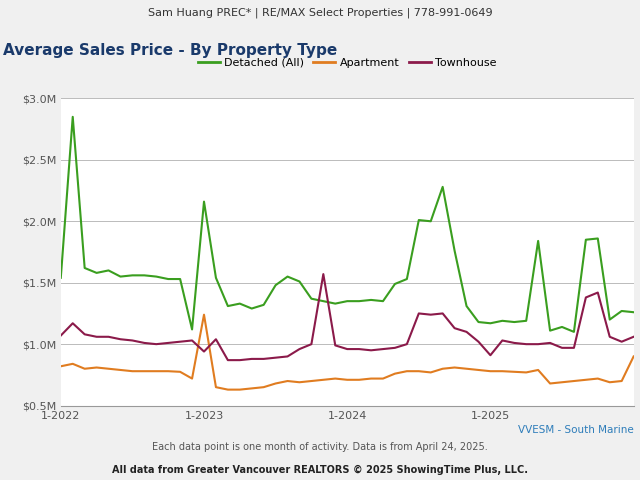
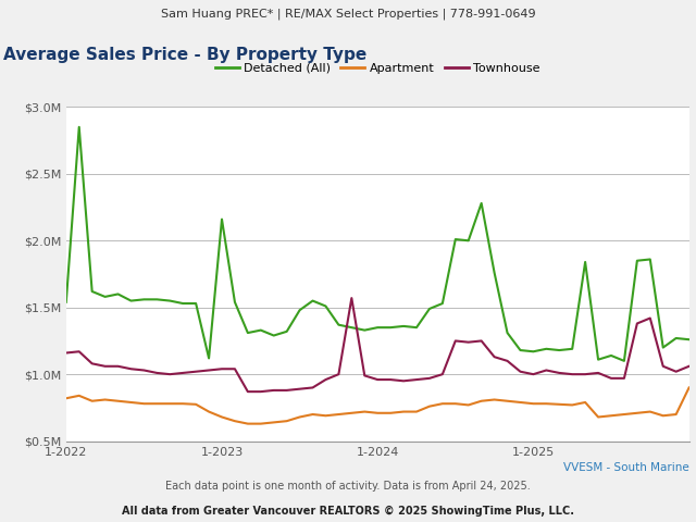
Townhouse/1-2022: $1.07M -> $1.16M
Apartment/1-2023: $1.24M -> $0.68M
Townhouse/1-2023: $0.94M -> $1.04M
Townhouse/1-2025: $0.91M -> $1.00M
